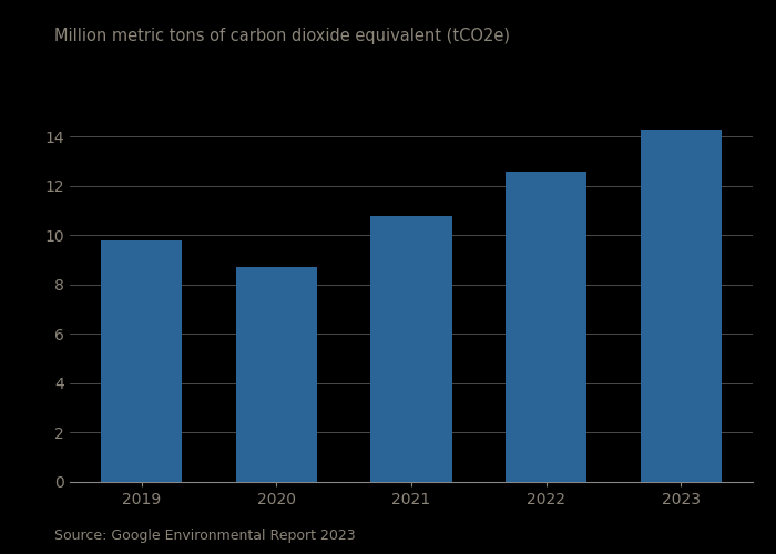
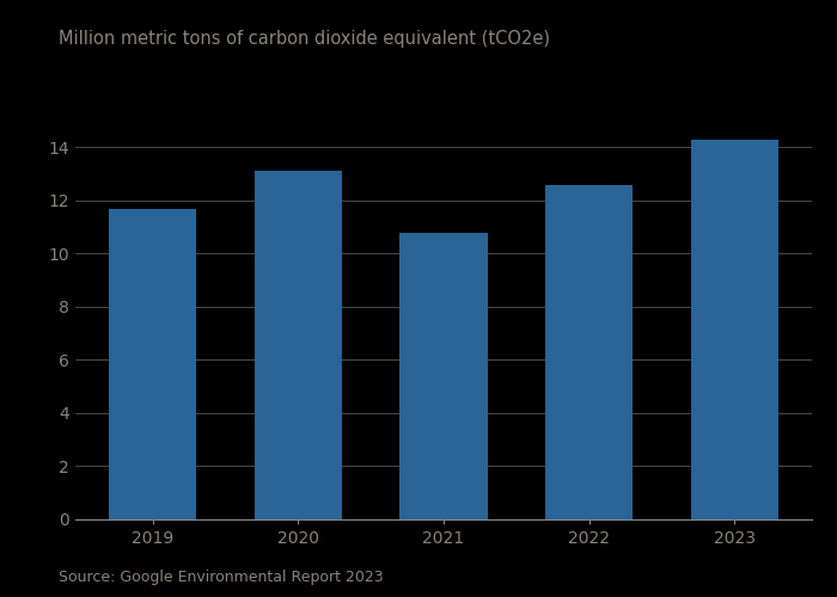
2019: 9.8 -> 11.7
2020: 8.7 -> 13.1
